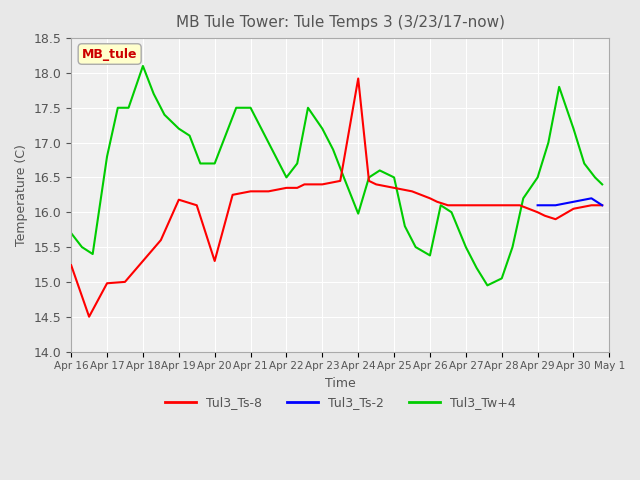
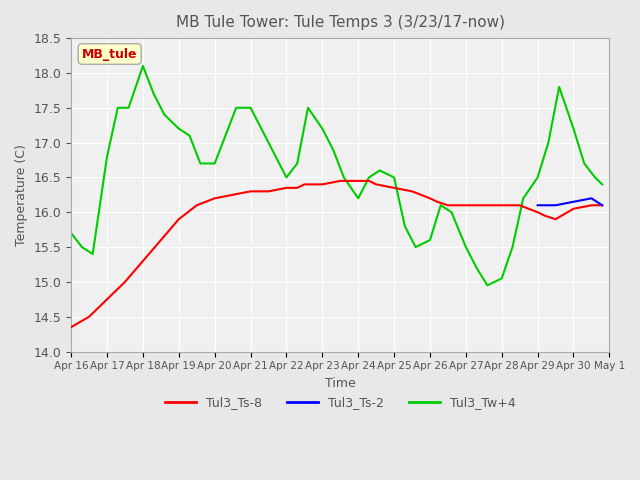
Tul3_Ts-8/Apr 16: 15.24 -> 14.35
Tul3_Ts-8/Apr 17: 14.98 -> 14.75
Tul3_Ts-8/Apr 19: 16.18 -> 15.90
Tul3_Ts-8/Apr 20: 15.30 -> 16.20
Tul3_Ts-8/Apr 24: 17.92 -> 16.45
Tul3_Tw+4/Apr 24: 15.98 -> 16.20
Tul3_Tw+4/Apr 26: 15.38 -> 15.60
